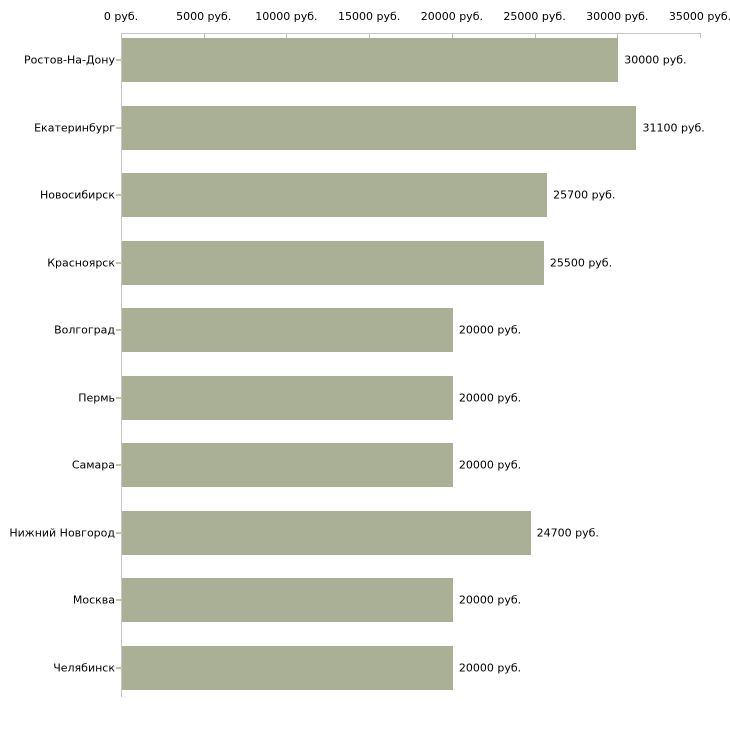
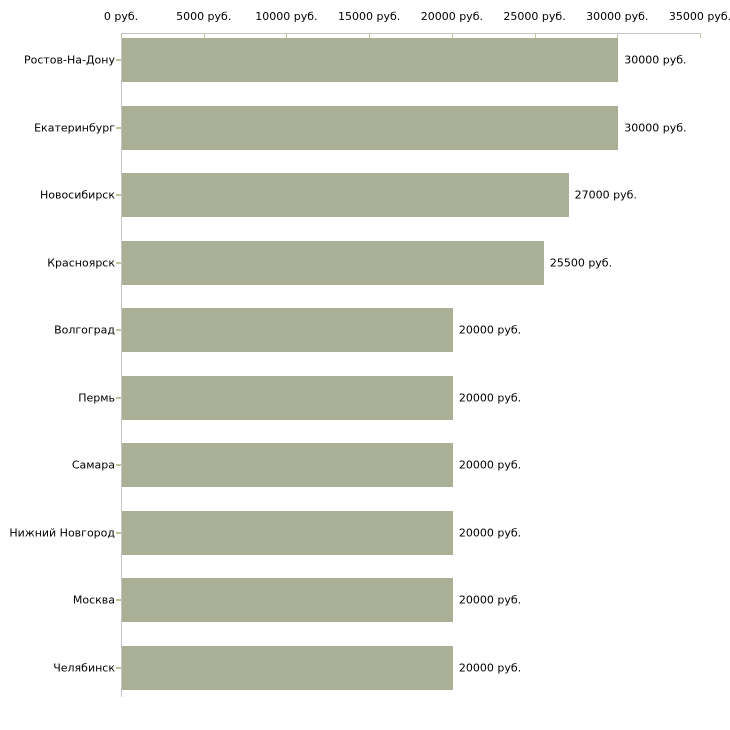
Екатеринбург: 31100 -> 30000
Новосибирск: 25700 -> 27000
Нижний Новгород: 24700 -> 20000
